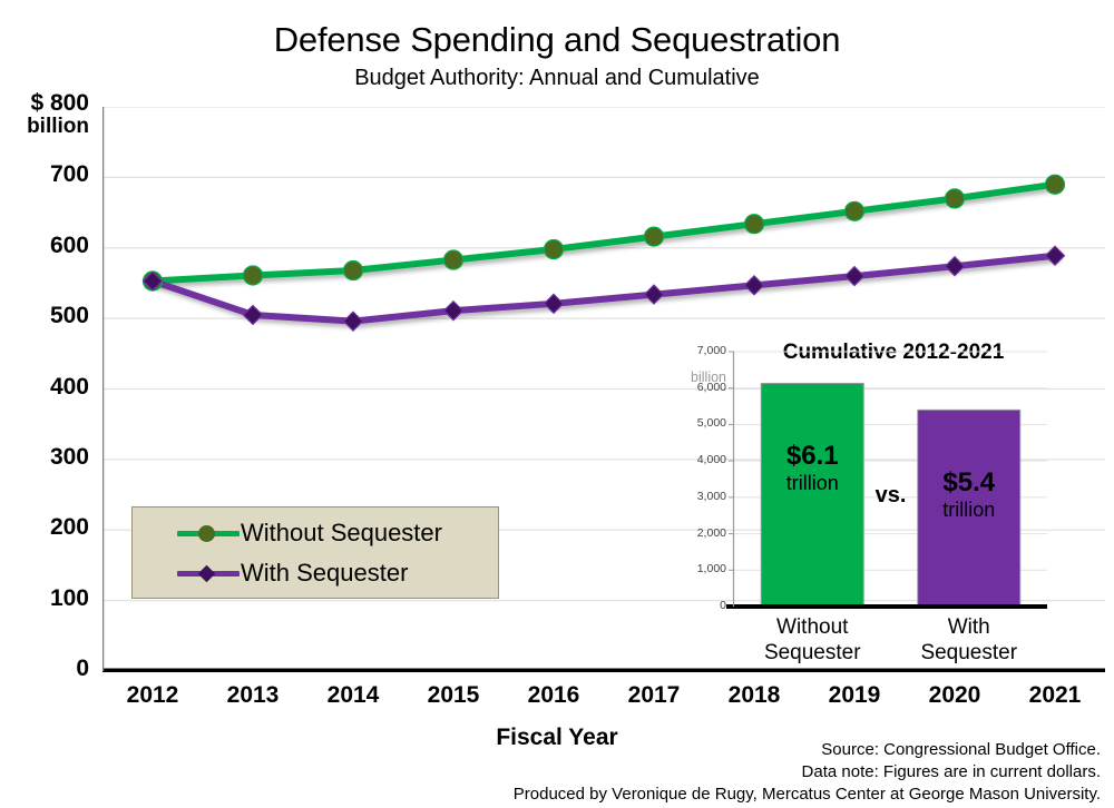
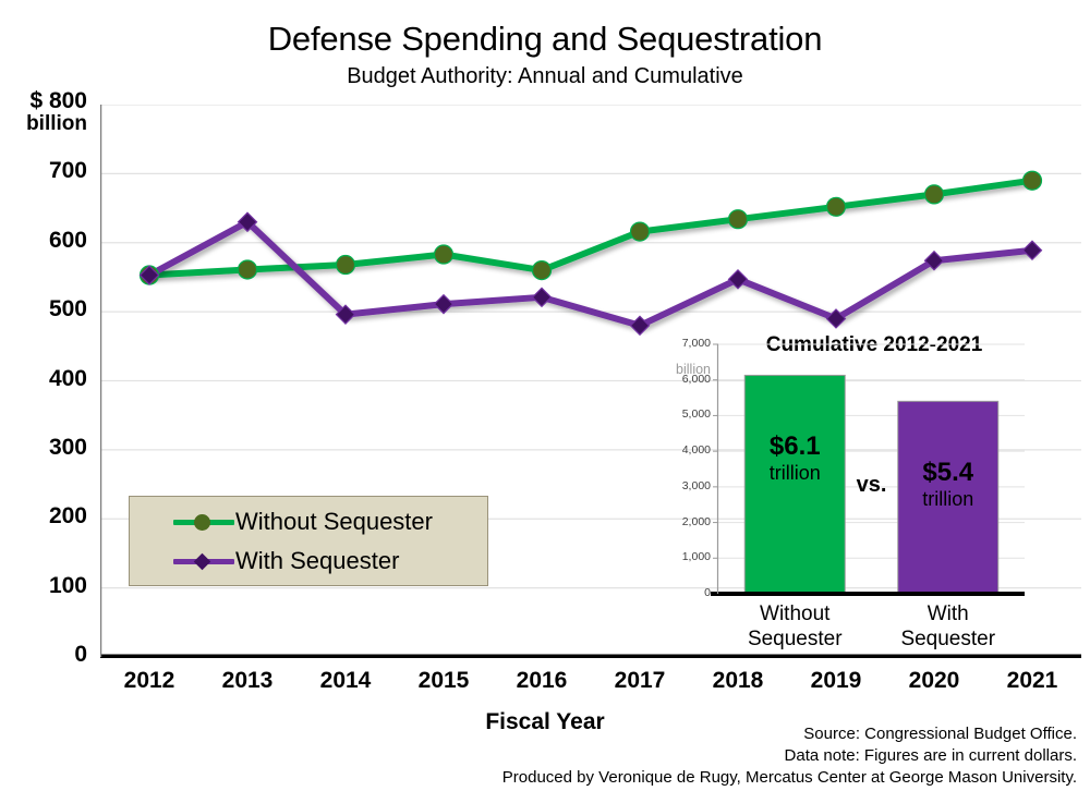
With Sequester/2013: 500 -> 630
Without Sequester/2016: 600 -> 560
With Sequester/2017: 530 -> 480
With Sequester/2019: 560 -> 490
